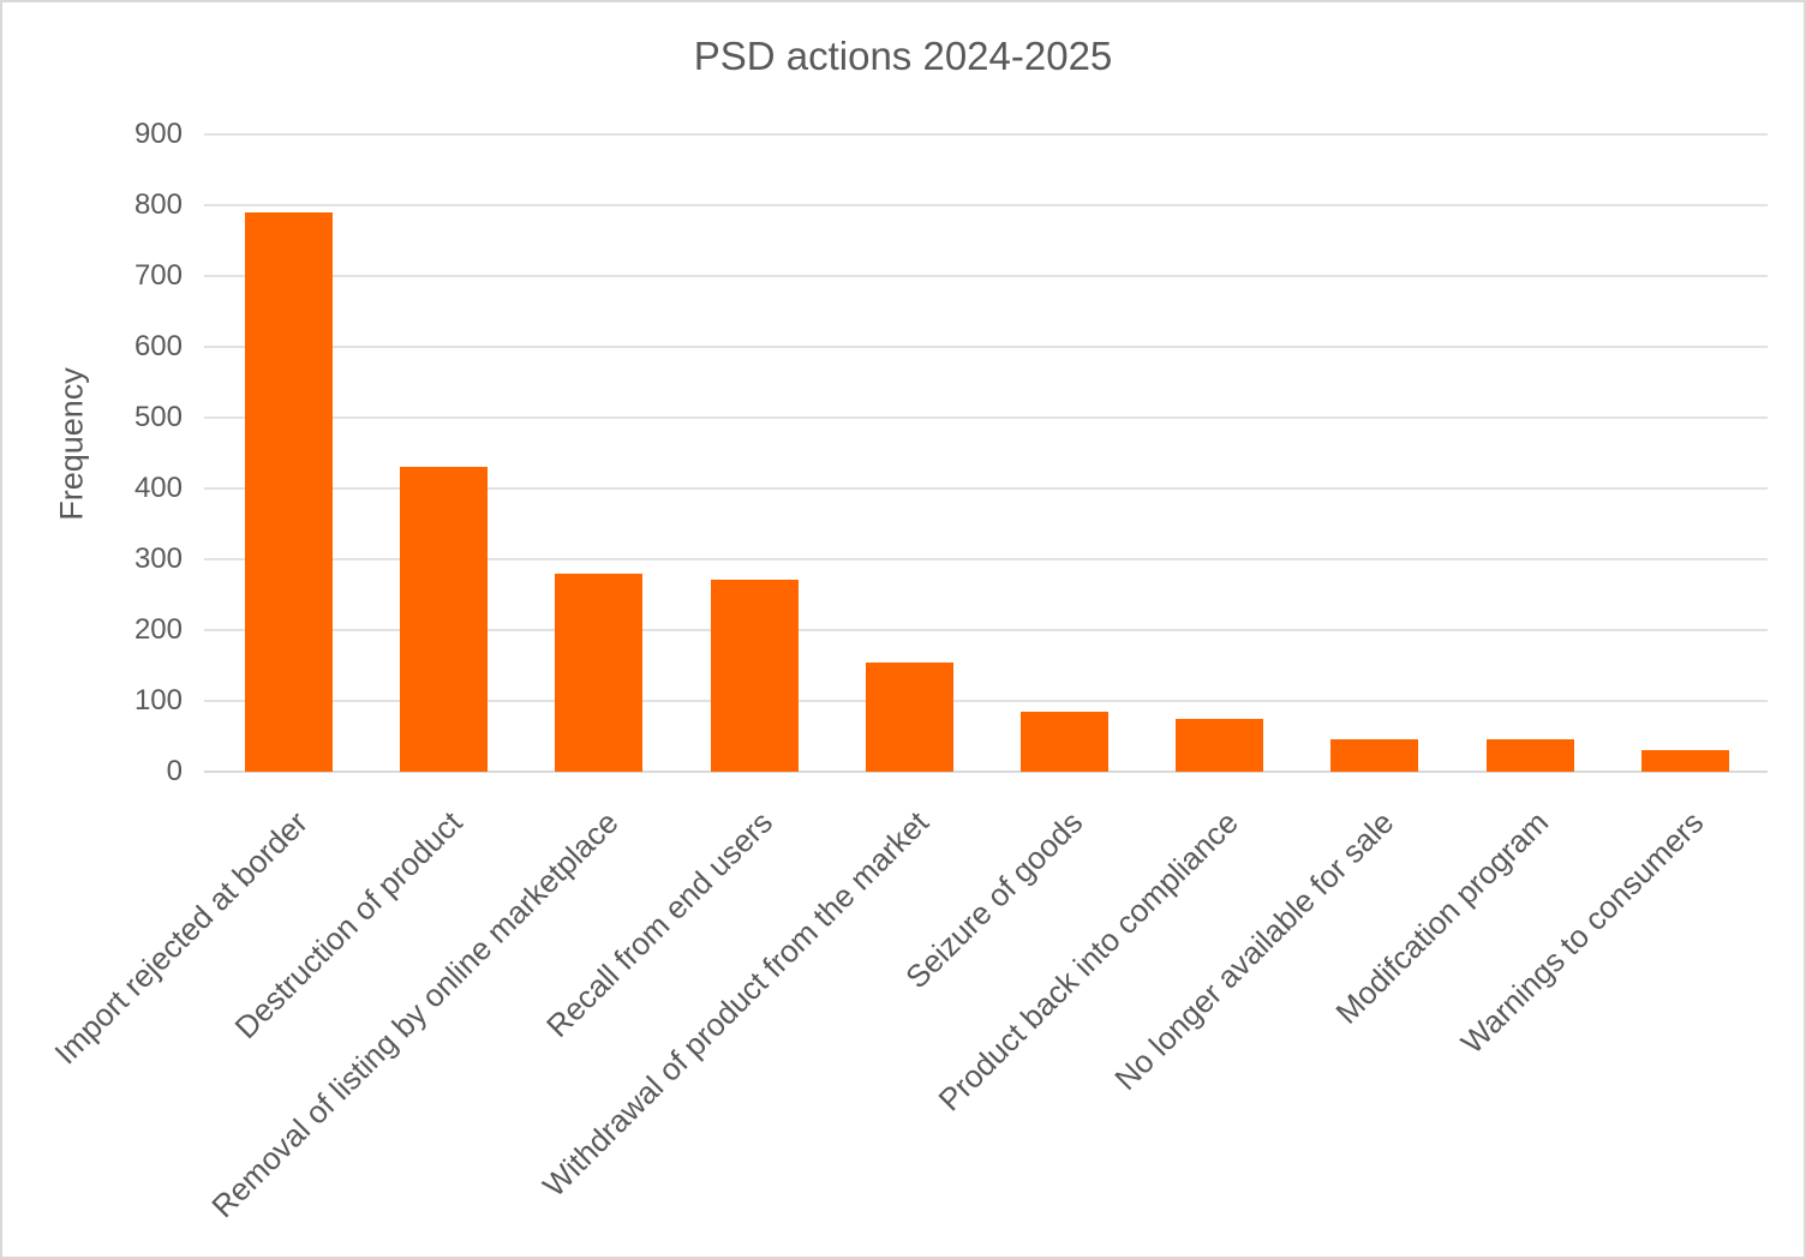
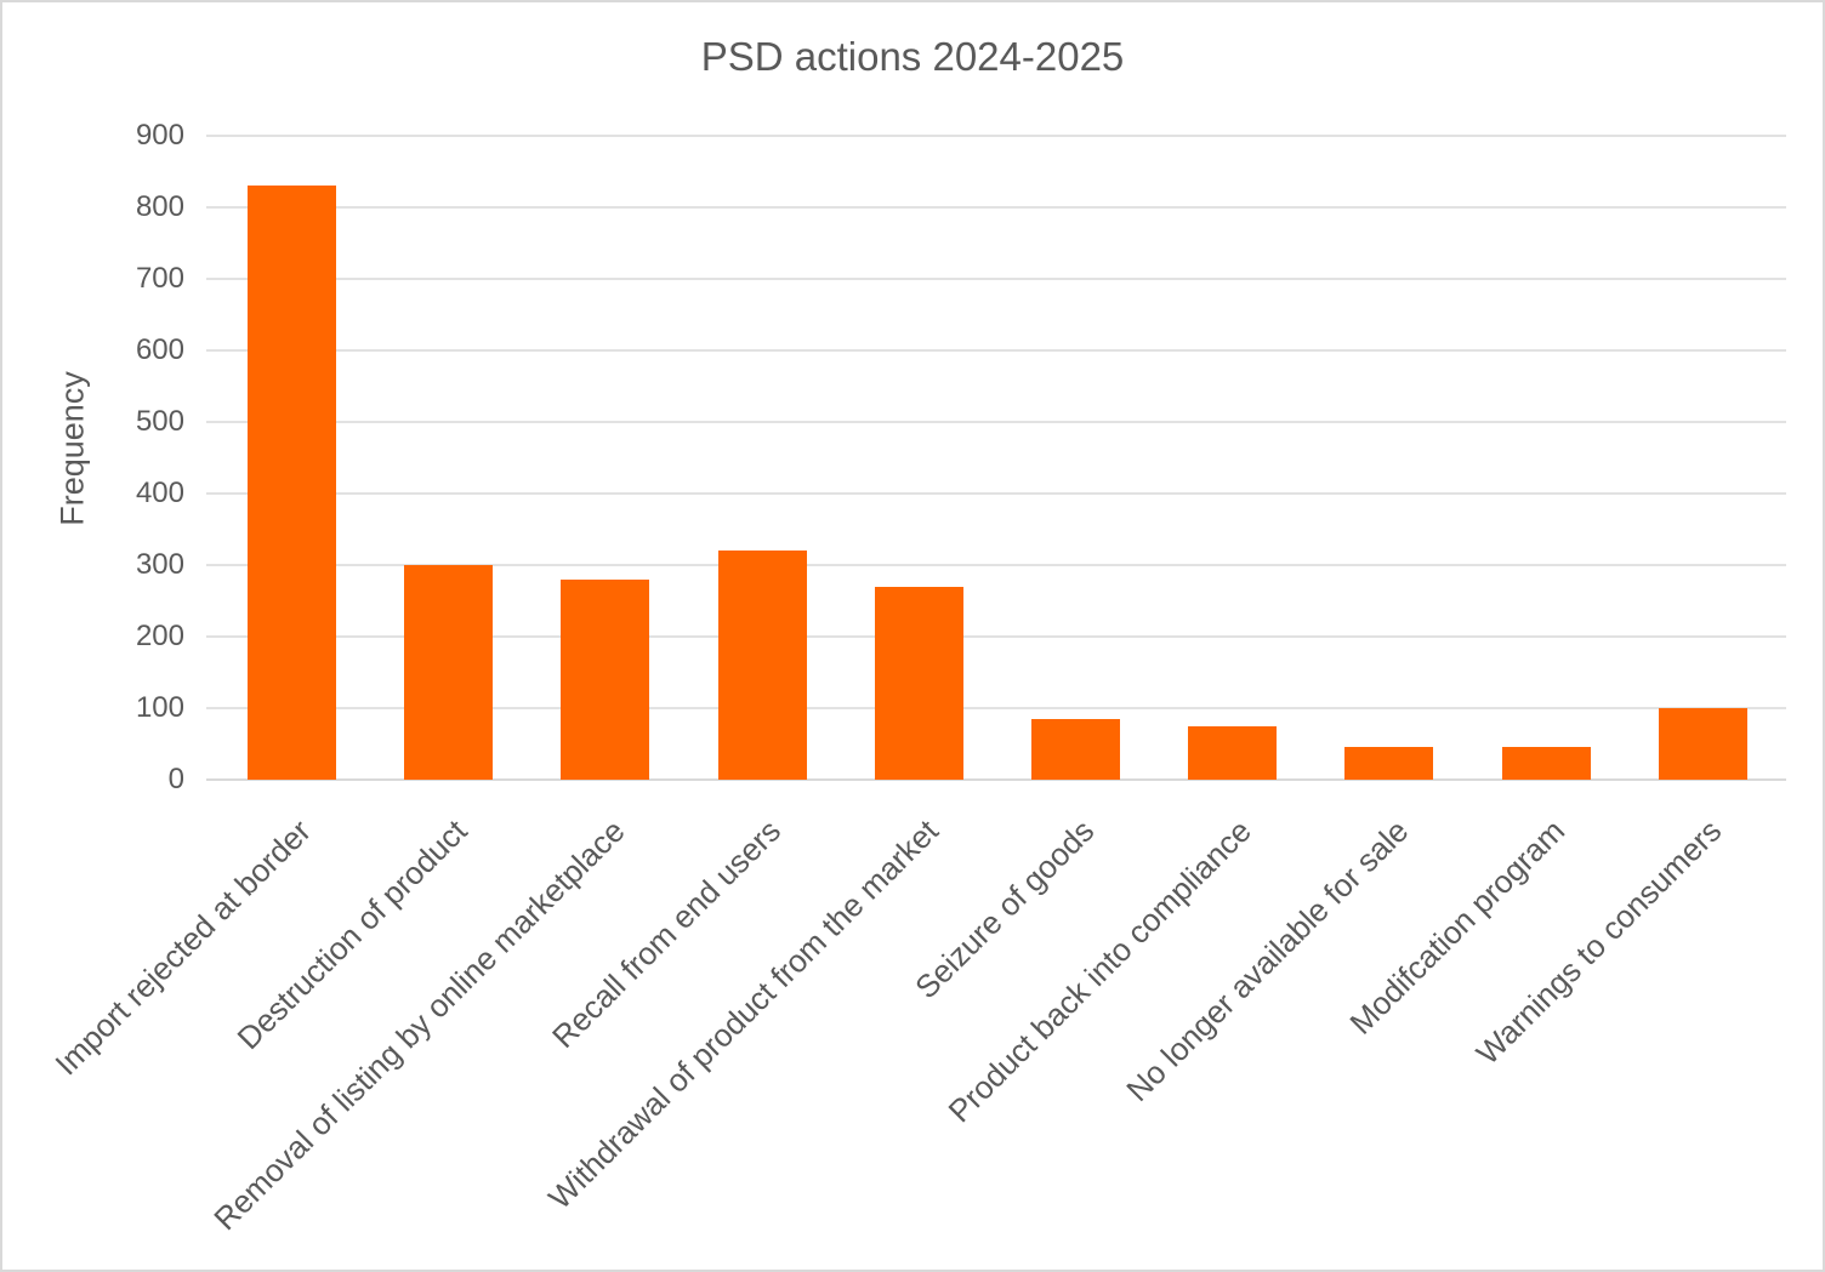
Import rejected at border: 790 -> 830
Destruction of product: 430 -> 300
Recall from end users: 270 -> 320
Withdrawal of product from the market: 160 -> 270
Warnings to consumers: 30 -> 100
